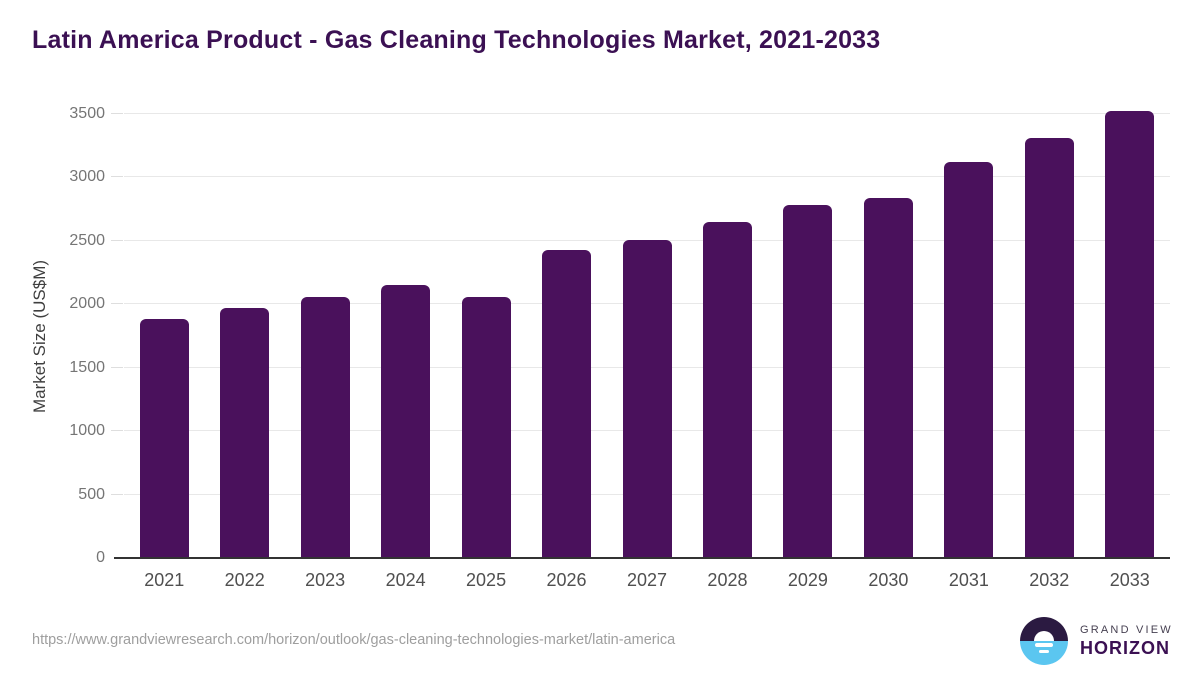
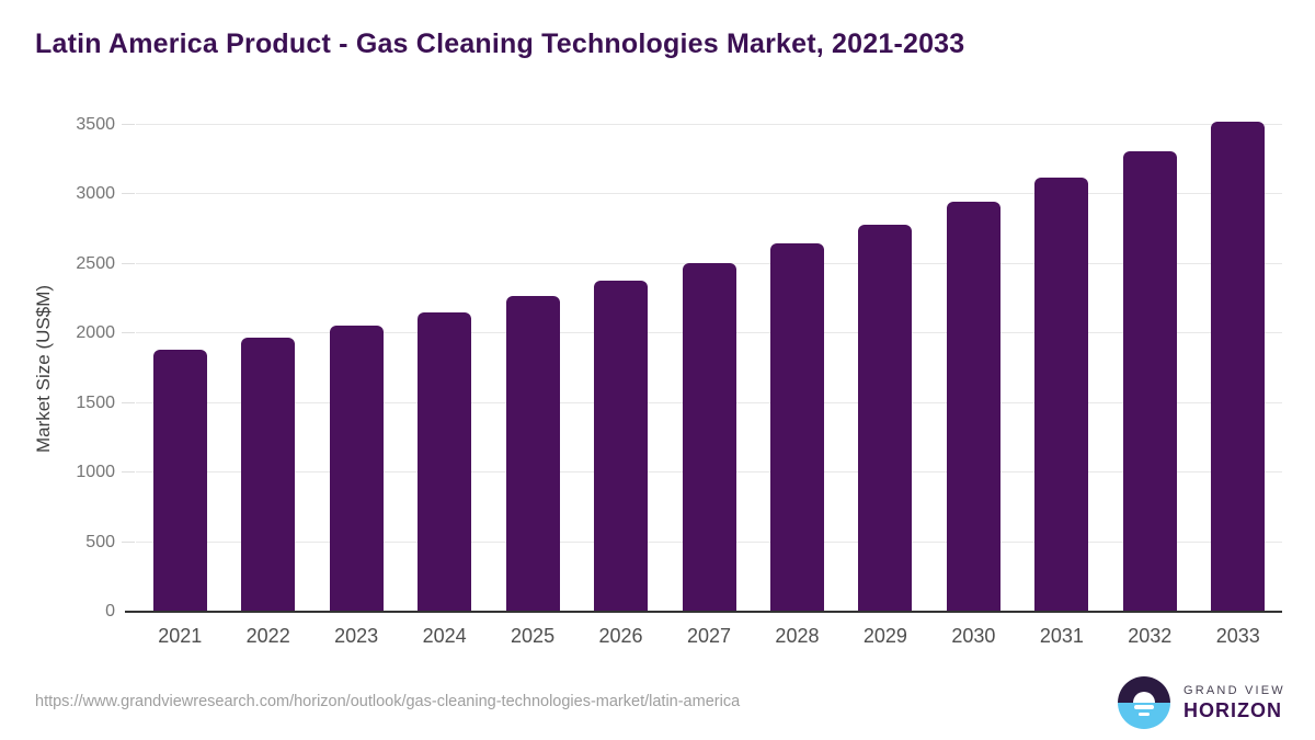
2025: 2060 -> 2270
2026: 2430 -> 2380
2030: 2840 -> 2950
